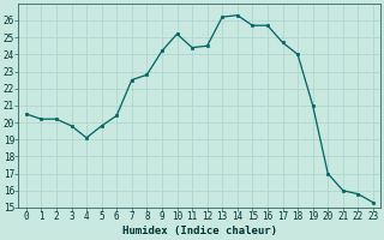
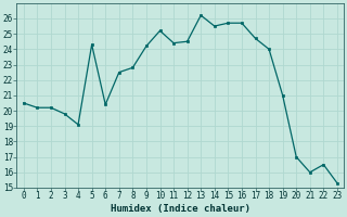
5: 19.8 -> 24.3
14: 26.3 -> 25.5
22: 15.8 -> 16.5
